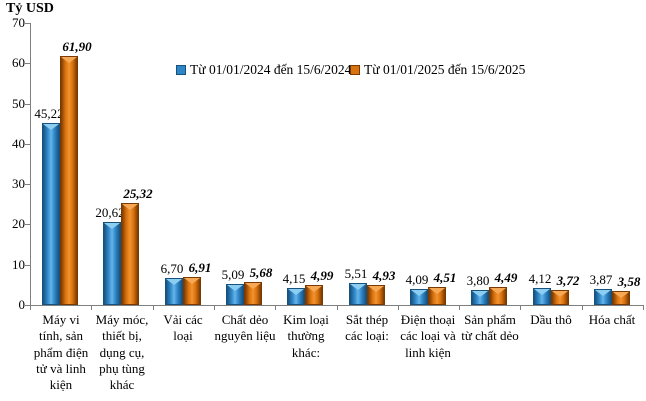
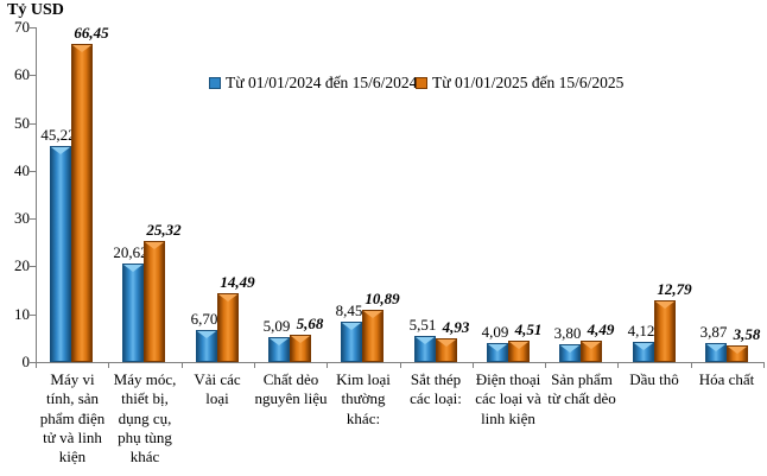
Từ 01/01/2025 đến 15/6/2025/Máy vi tính, sản phẩm điện tử và linh kiện: 61,90 -> 66,45
Từ 01/01/2025 đến 15/6/2025/Vải các loại: 6,91 -> 14,49
Từ 01/01/2024 đến 15/6/2024/Kim loại thường khác:: 4,15 -> 8,45
Từ 01/01/2025 đến 15/6/2025/Kim loại thường khác:: 4,99 -> 10,89
Từ 01/01/2025 đến 15/6/2025/Dầu thô: 3,72 -> 12,79
